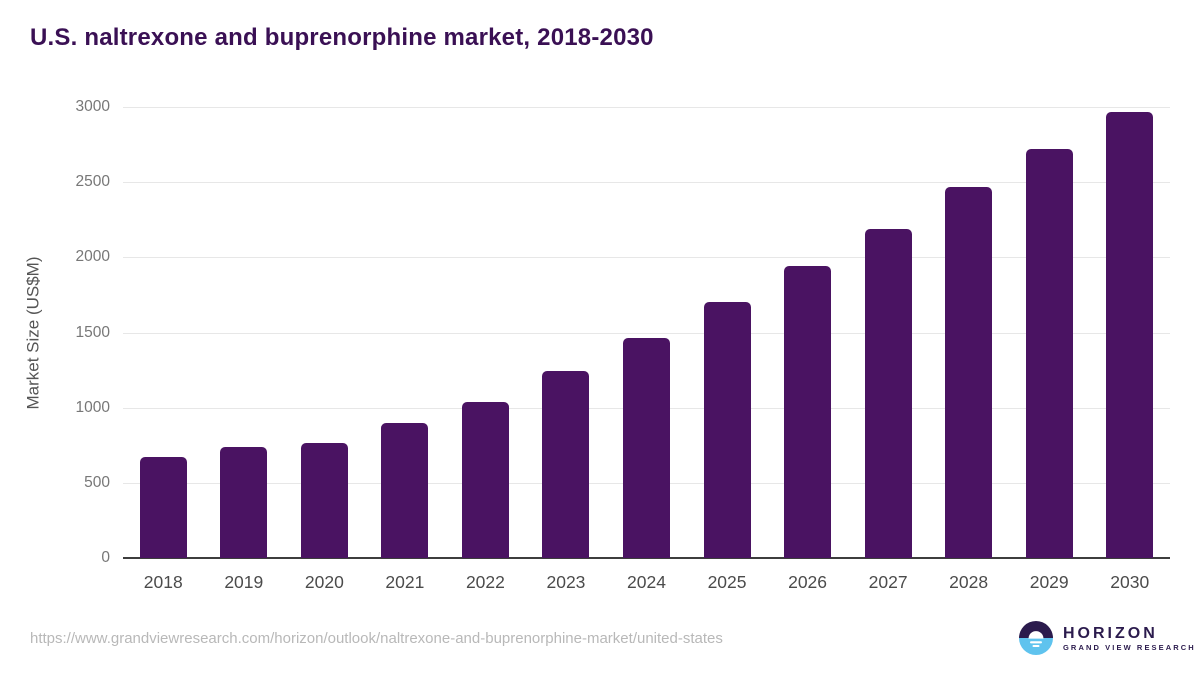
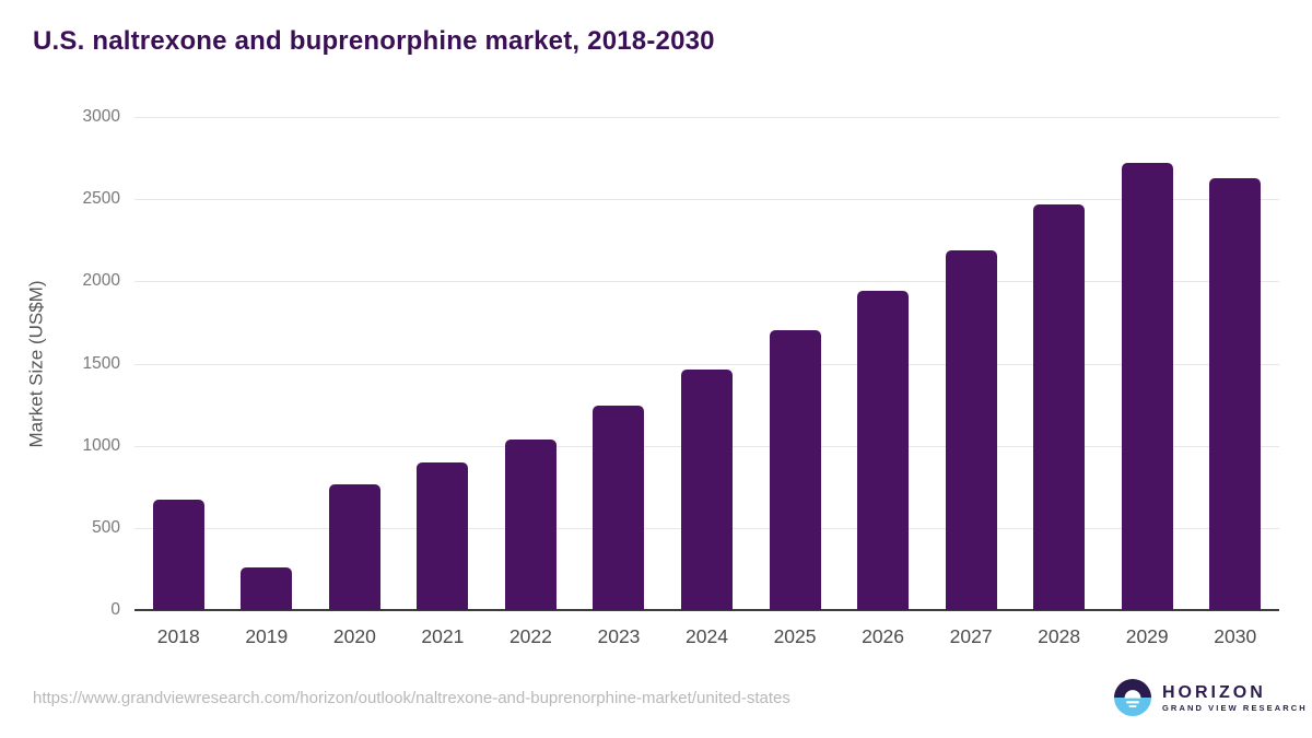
2019: 740 -> 260
2030: 2970 -> 2630
